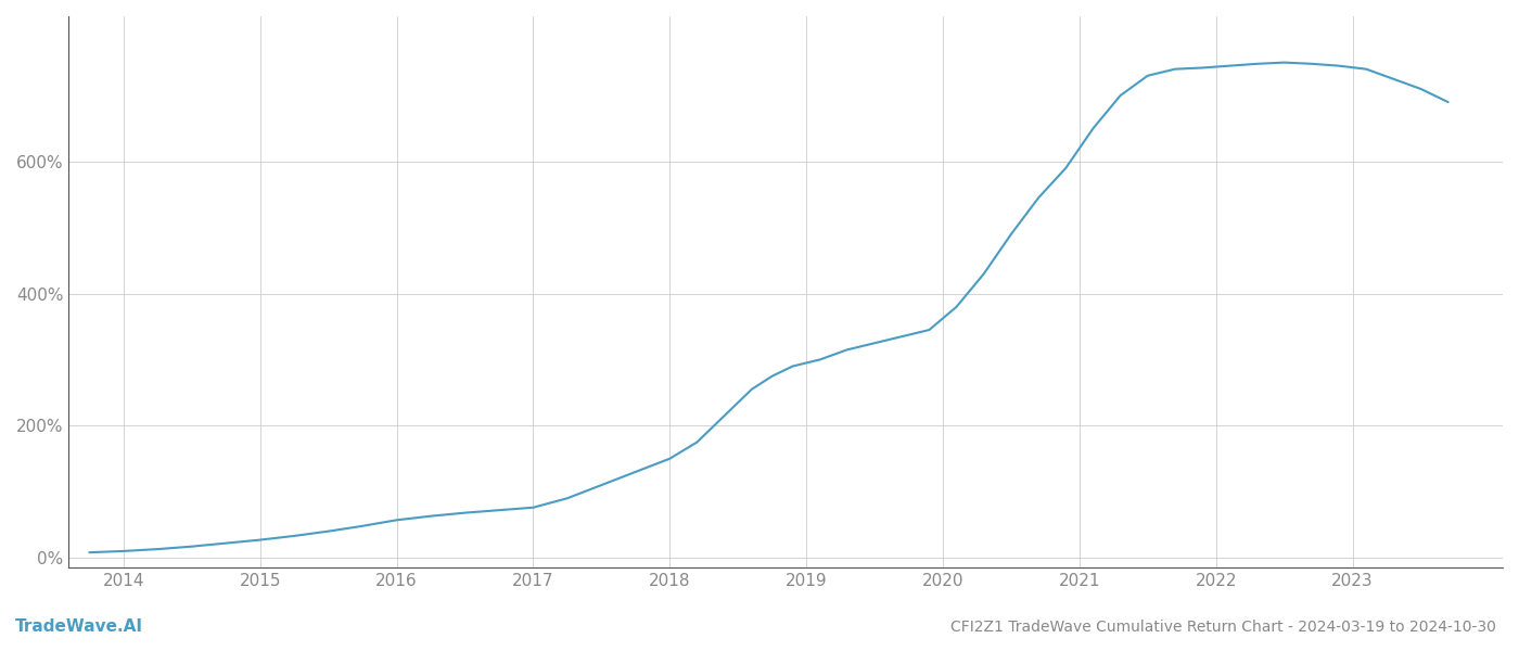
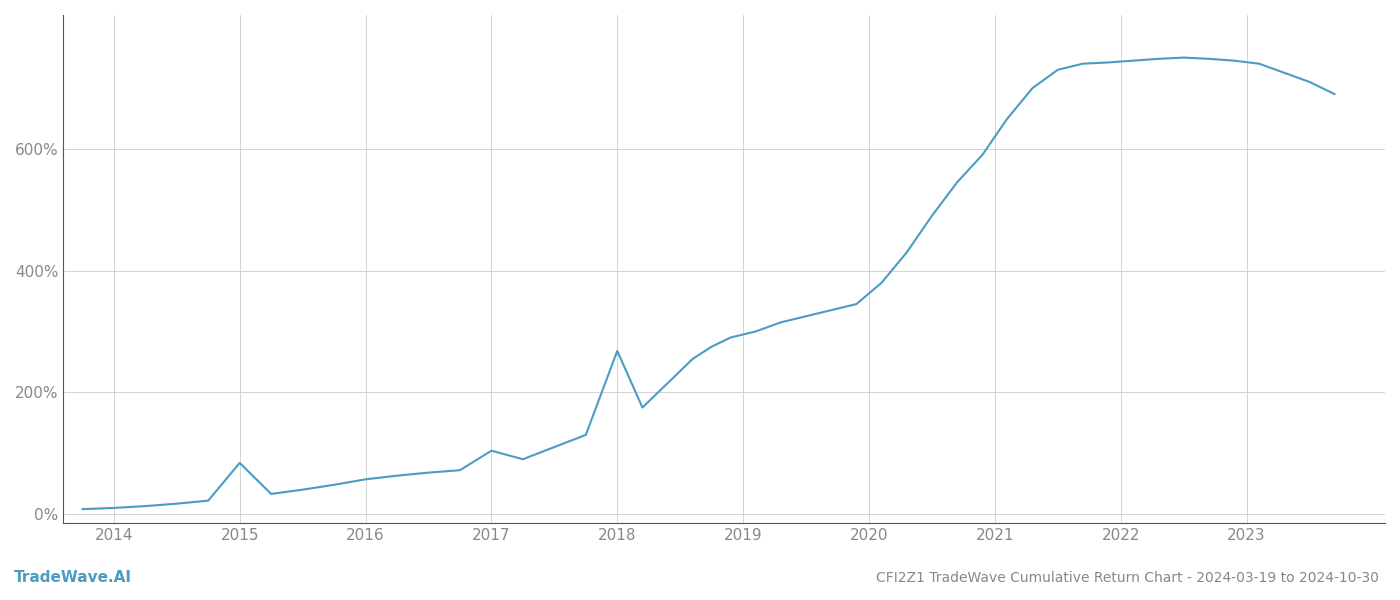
2015: 27% -> 84%
2017: 76% -> 104%
2018: 150% -> 268%
